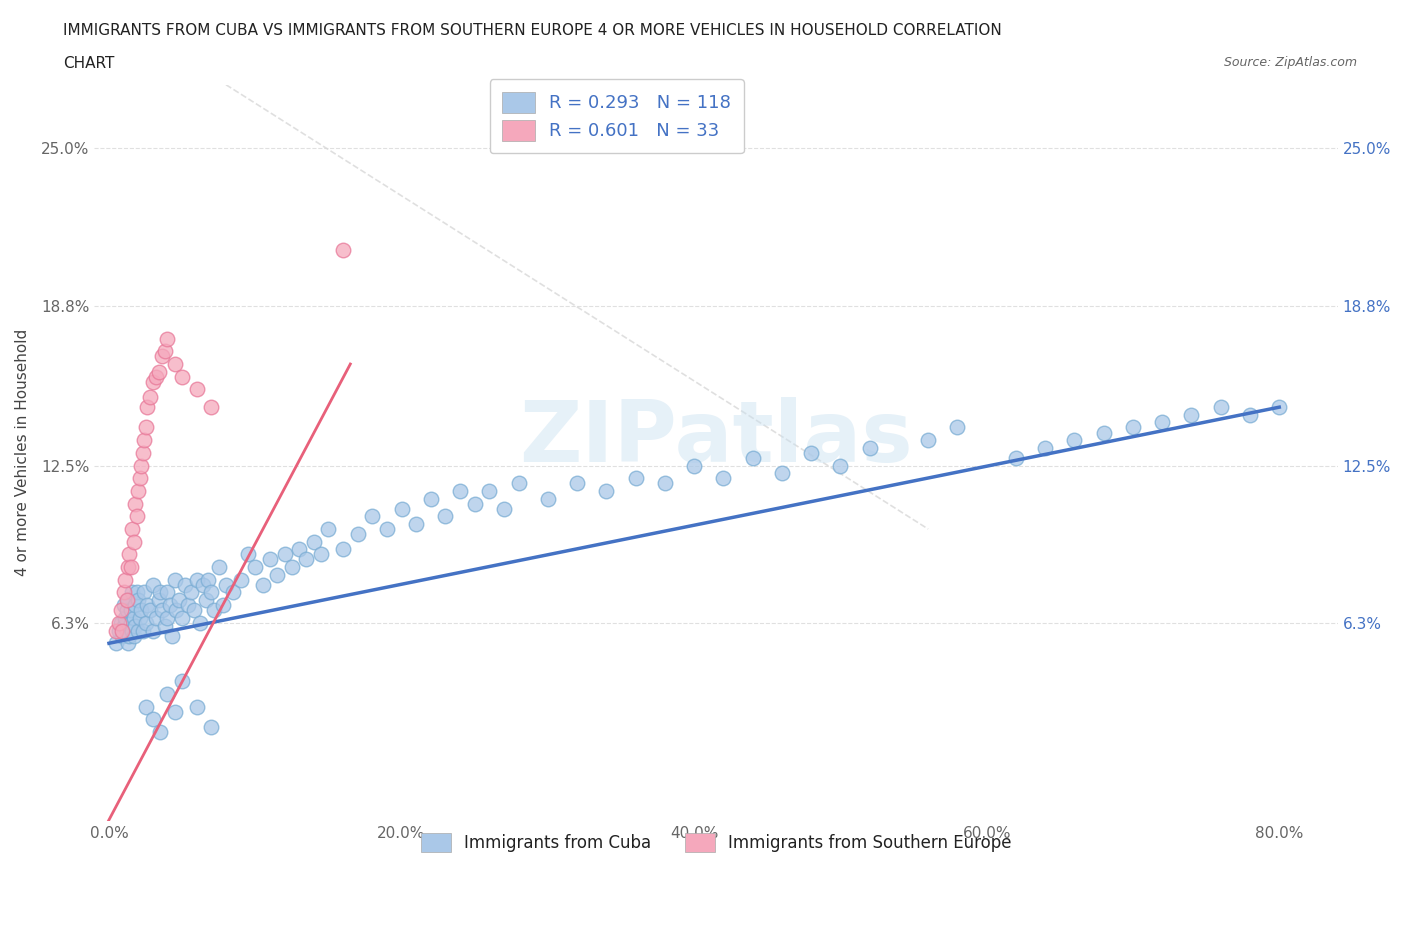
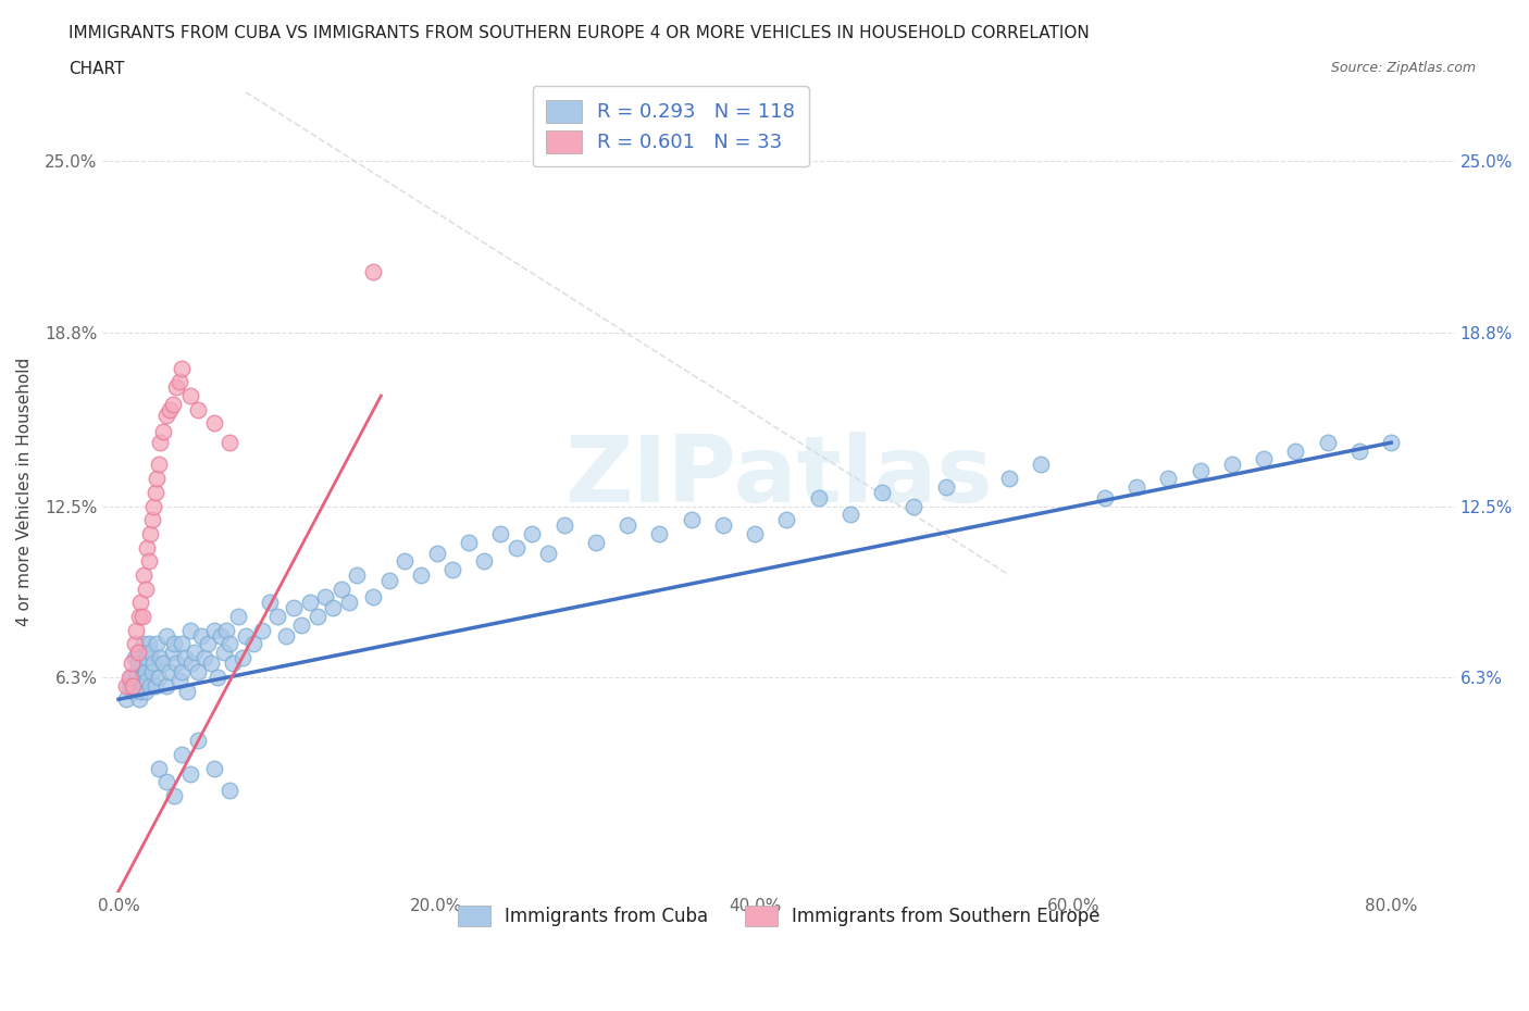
Immigrants from Cuba/40.0%: 12.5% -> 11.5%
